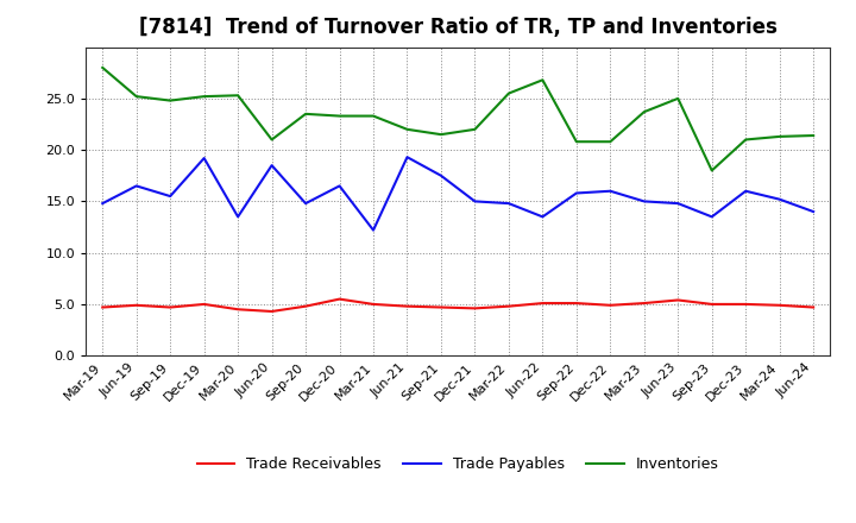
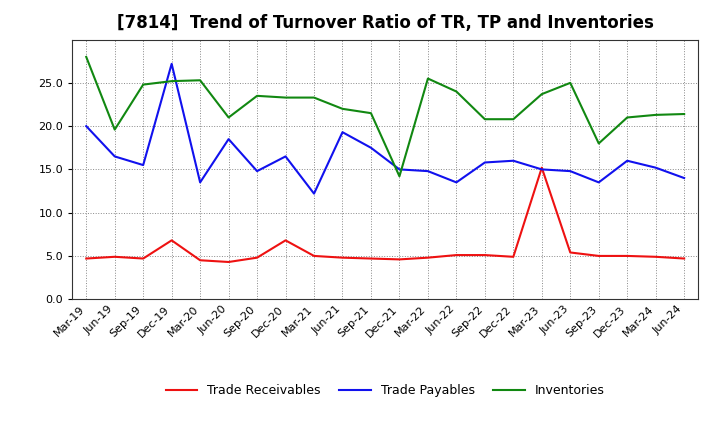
Trade Payables/Mar-19: 14.8 -> 20.0
Inventories/Jun-19: 25.2 -> 19.6
Trade Receivables/Dec-19: 5.0 -> 6.8
Trade Payables/Dec-19: 19.2 -> 27.2
Trade Receivables/Dec-20: 5.5 -> 6.8
Inventories/Dec-21: 22.0 -> 14.2
Inventories/Jun-22: 26.8 -> 24.0
Trade Receivables/Mar-23: 5.1 -> 15.2
